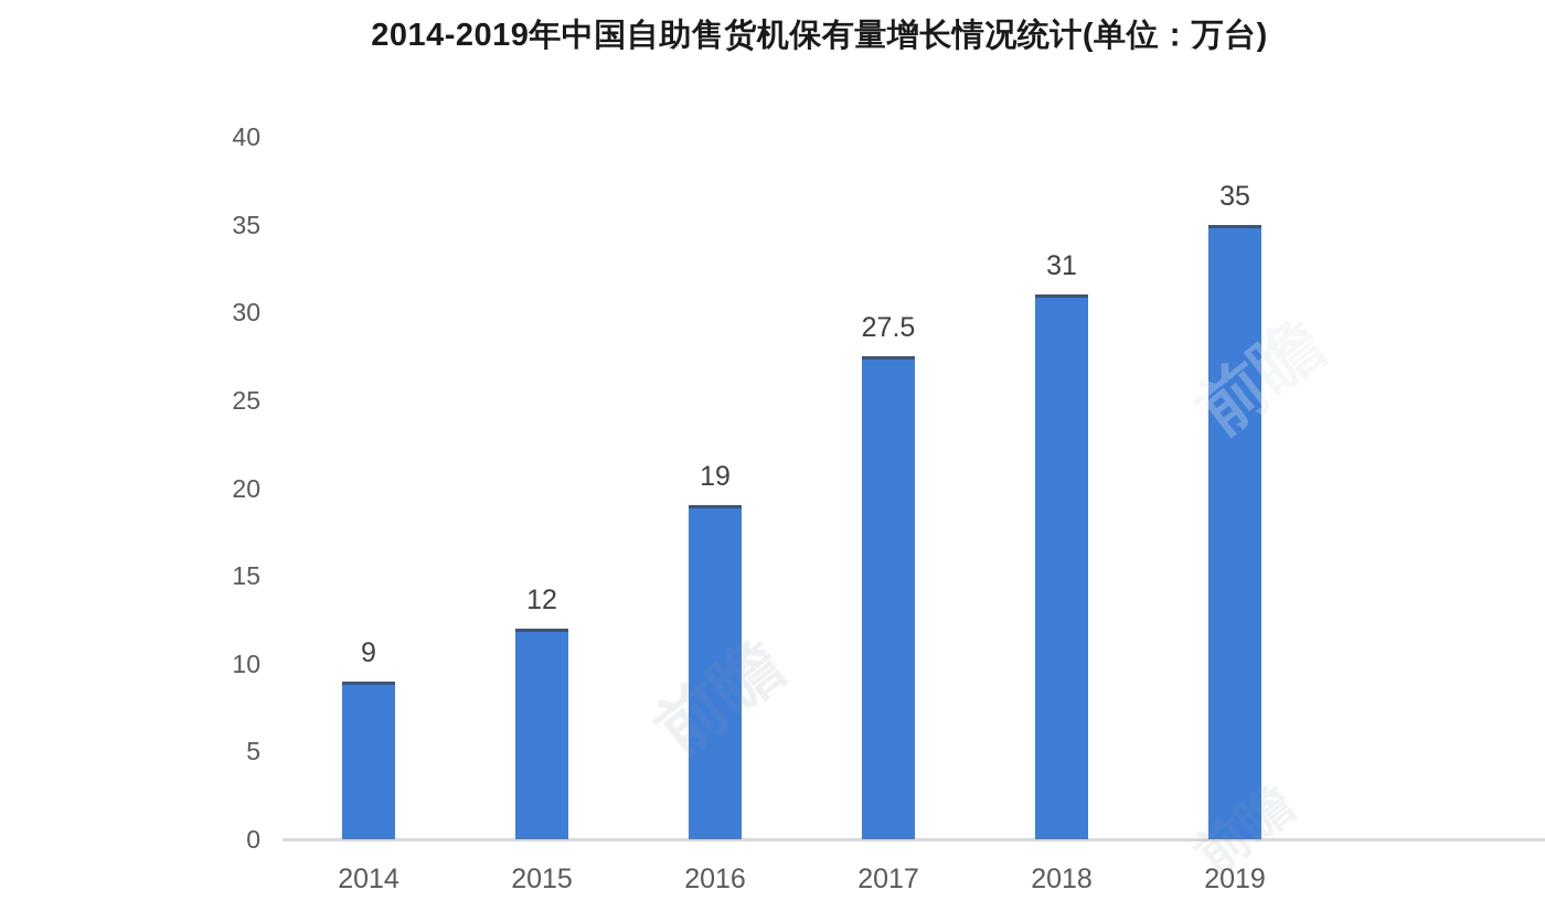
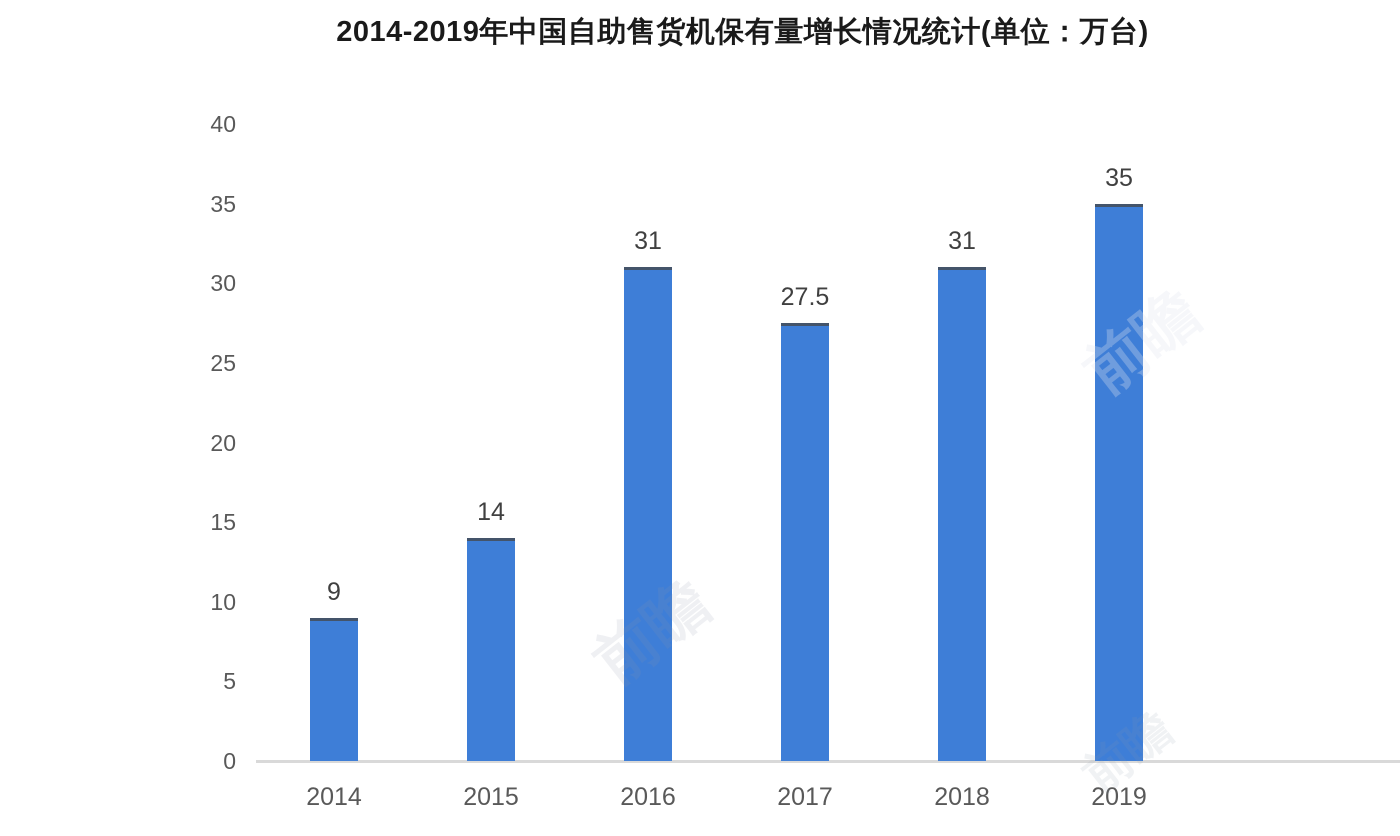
2015: 12 -> 14
2016: 19 -> 31
